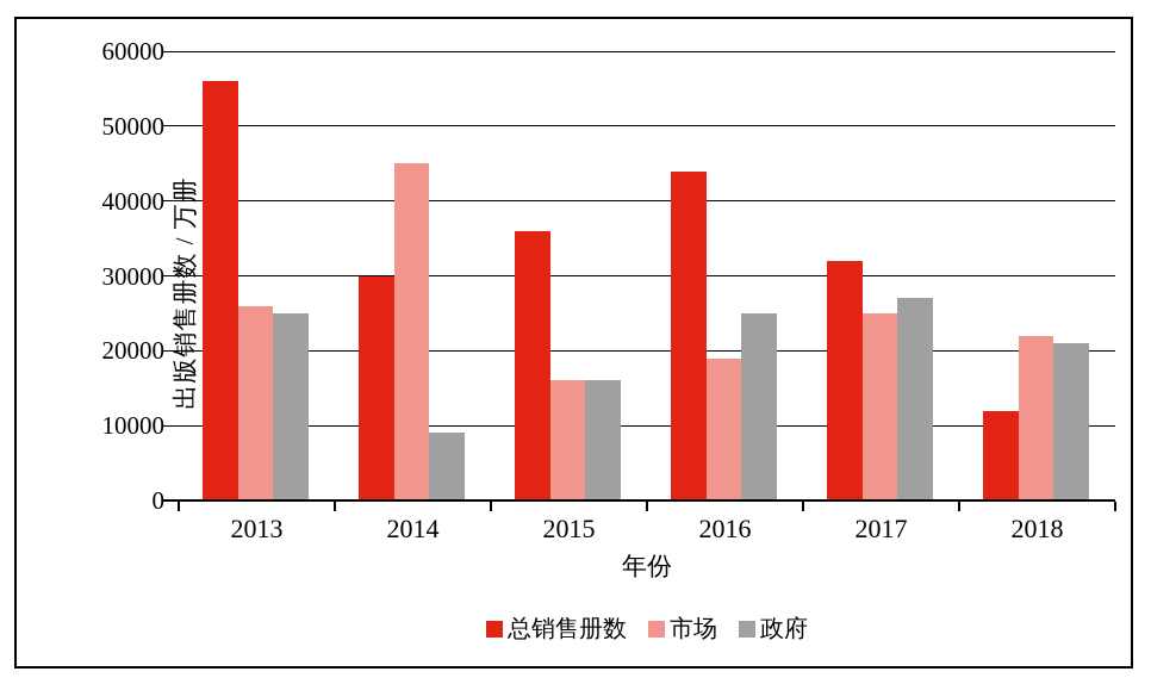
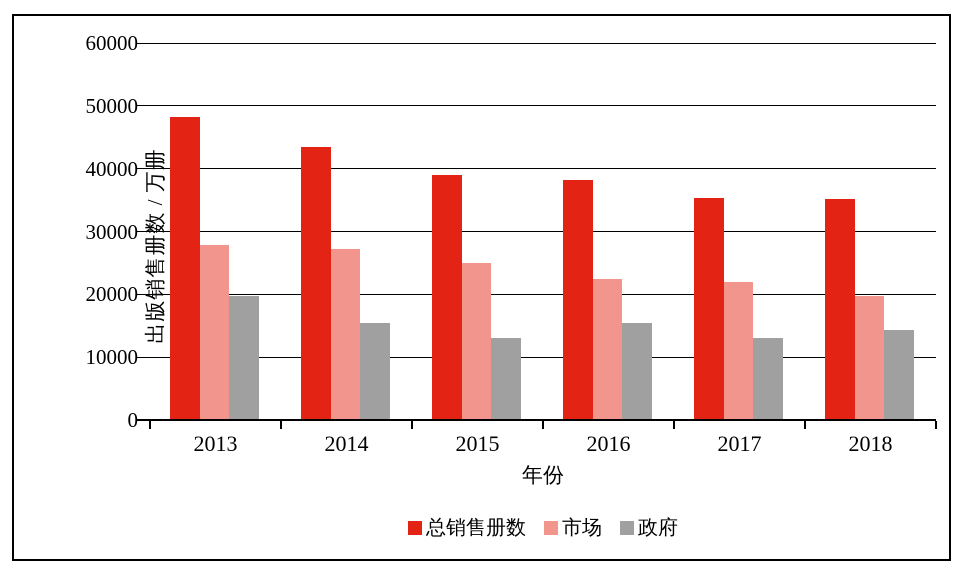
总销售册数/2013: 56000 -> 48000
市场/2013: 26000 -> 28000
政府/2013: 25000 -> 20000
总销售册数/2014: 30000 -> 44000
市场/2014: 45000 -> 27000
政府/2014: 9000 -> 15000
总销售册数/2015: 36000 -> 39000
市场/2015: 16000 -> 25000
政府/2015: 16000 -> 13000
总销售册数/2016: 44000 -> 38000
市场/2016: 19000 -> 22000
政府/2016: 25000 -> 15000
总销售册数/2017: 32000 -> 35000
市场/2017: 25000 -> 22000
政府/2017: 27000 -> 13000
总销售册数/2018: 12000 -> 35000
市场/2018: 22000 -> 20000
政府/2018: 21000 -> 14000
